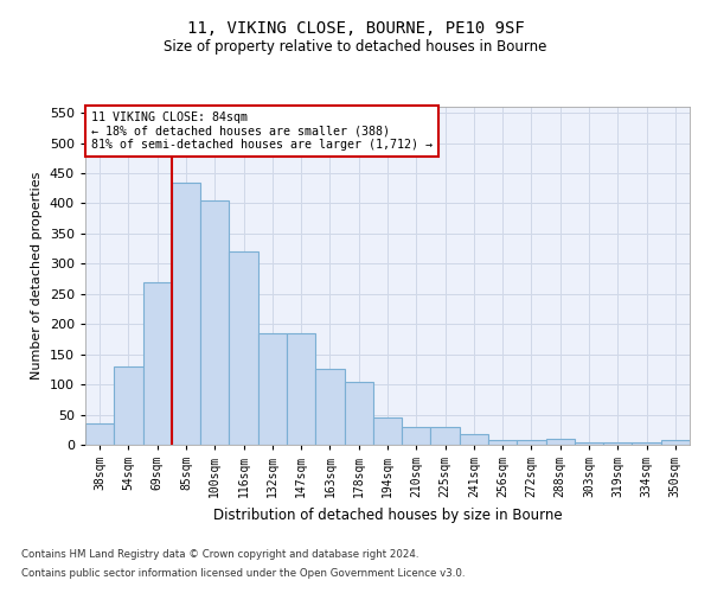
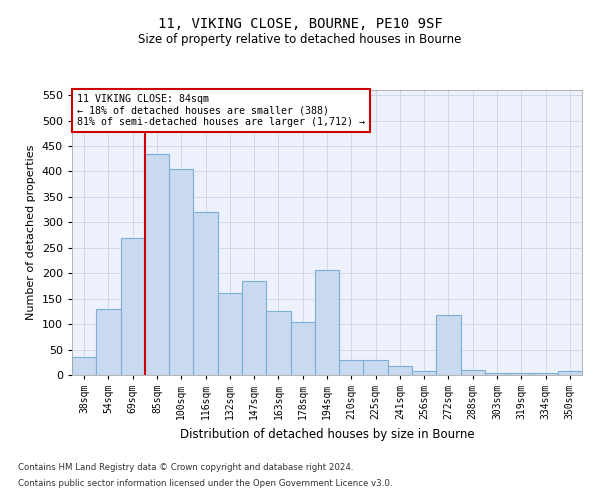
132sqm: 185 -> 162
194sqm: 45 -> 206
272sqm: 8 -> 118
